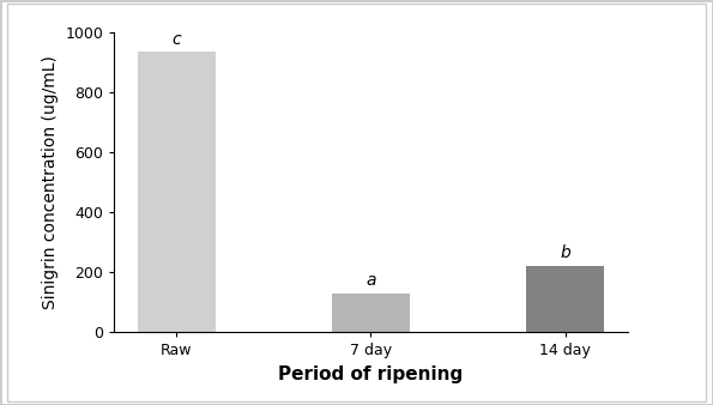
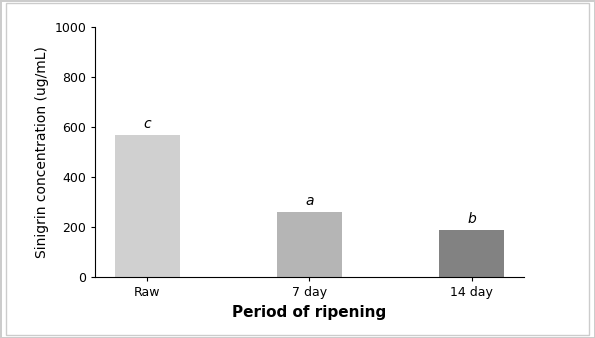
Raw: 935 -> 570
7 day: 130 -> 260
14 day: 220 -> 190
